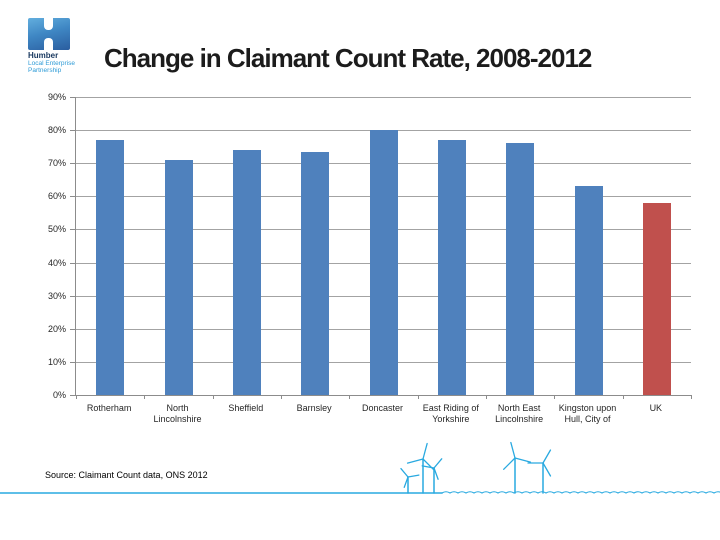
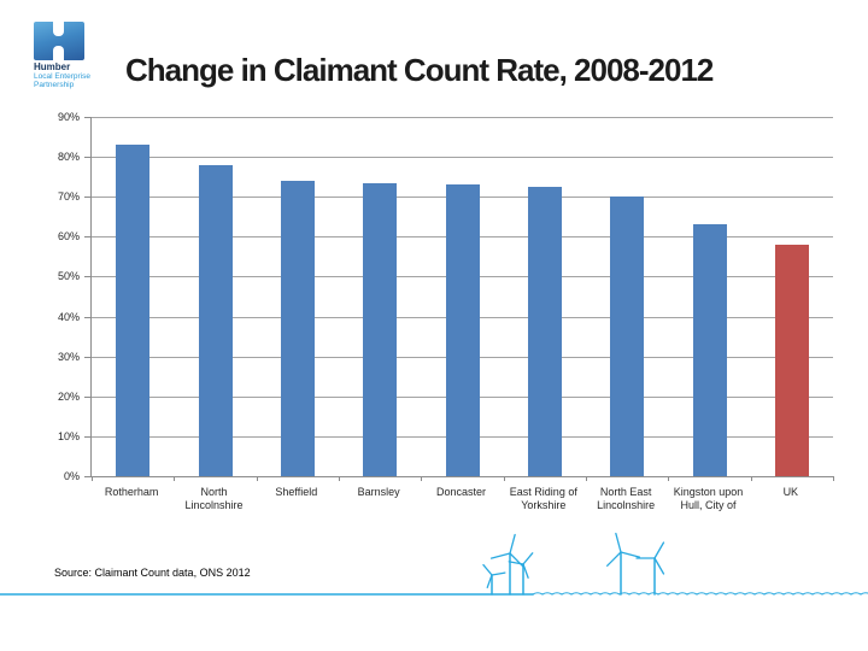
Rotherham: 77% -> 83%
North Lincolnshire: 71% -> 78%
Doncaster: 80% -> 73%
East Riding of Yorkshire: 77% -> 72%
North East Lincolnshire: 76% -> 70%
